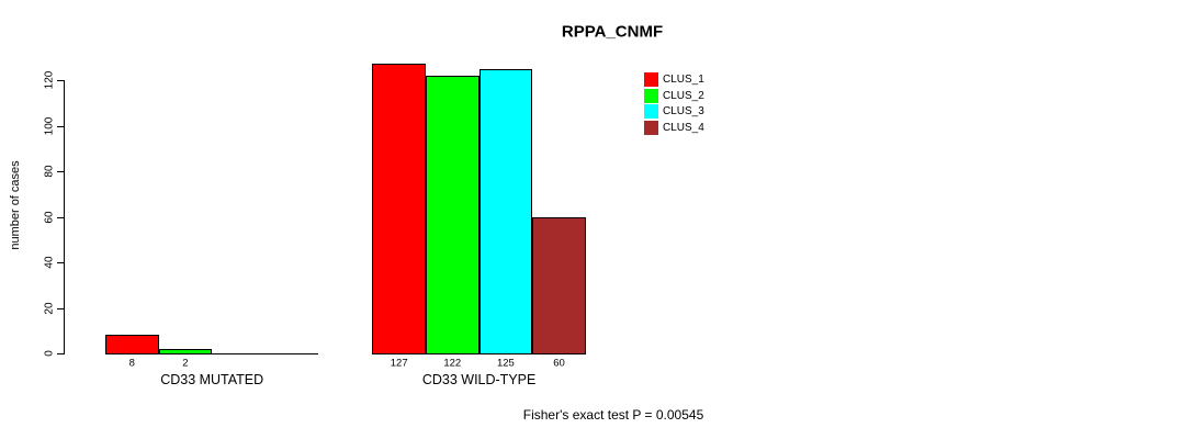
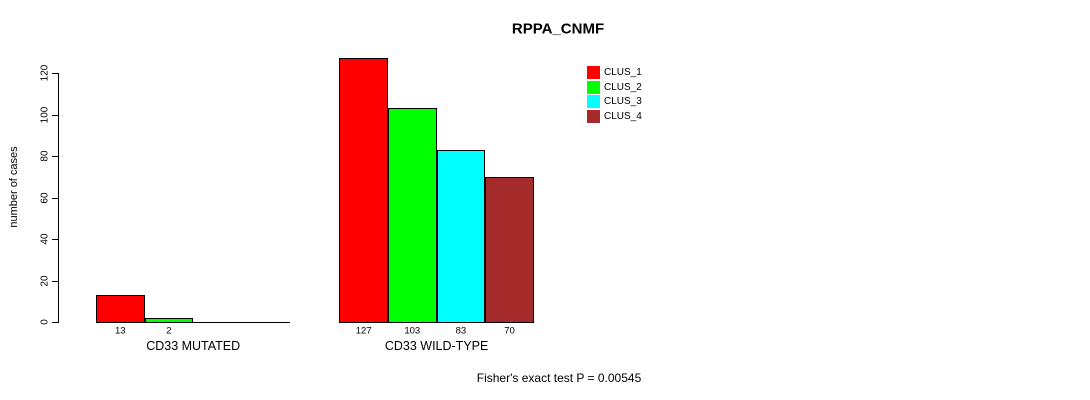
CLUS_1/CD33 MUTATED: 8 -> 13
CLUS_2/CD33 WILD-TYPE: 122 -> 103
CLUS_3/CD33 WILD-TYPE: 125 -> 83
CLUS_4/CD33 WILD-TYPE: 60 -> 70
